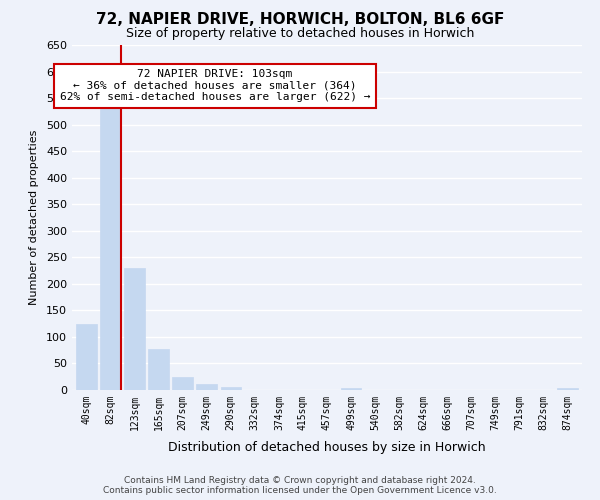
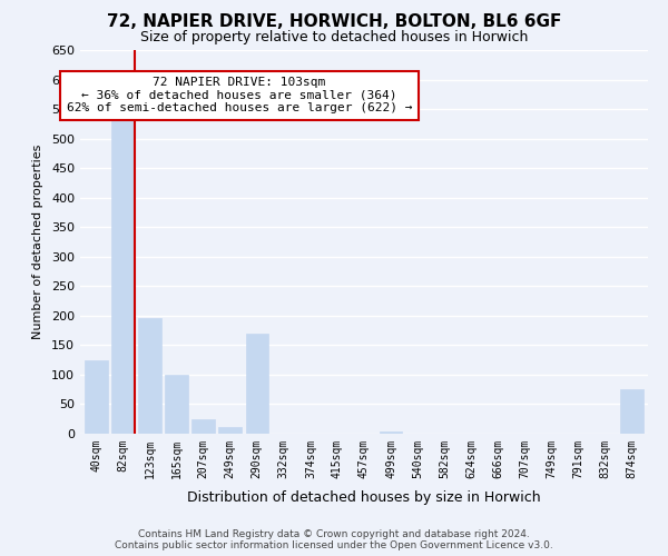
123sqm: 230 -> 196
165sqm: 78 -> 100
290sqm: 5 -> 170
874sqm: 3 -> 76
